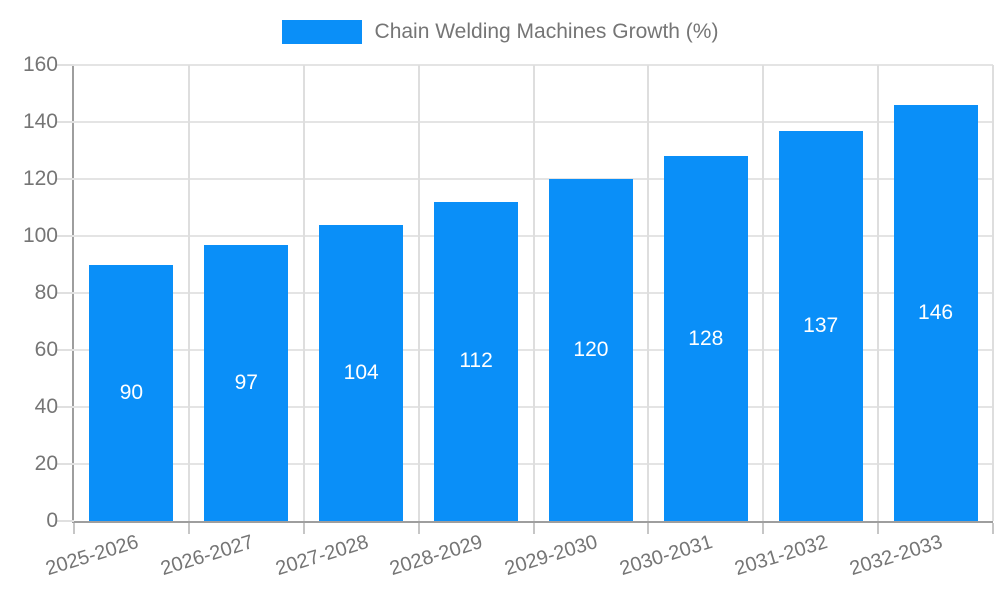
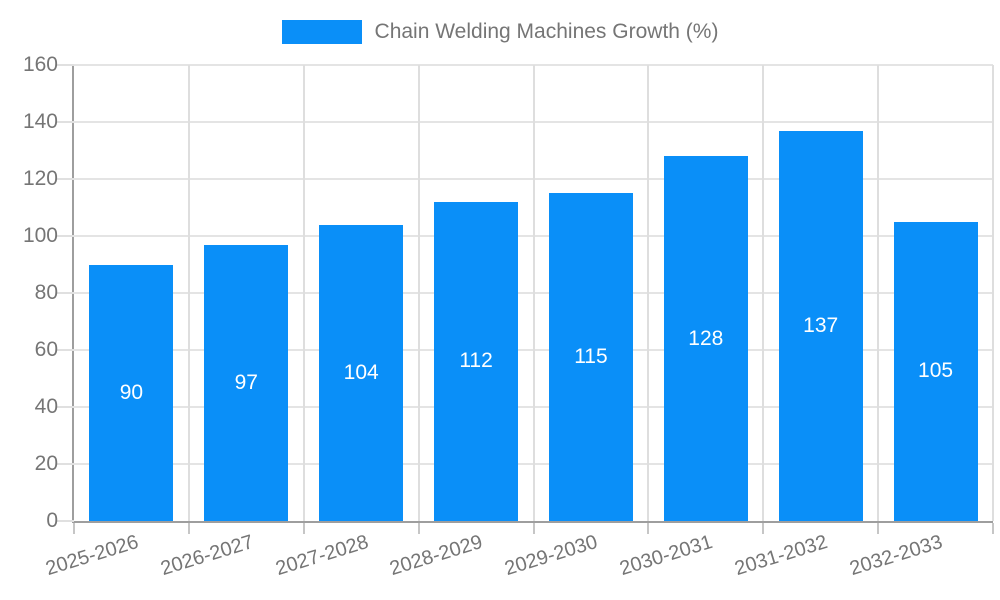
2029-2030: 120 -> 115
2032-2033: 146 -> 105
